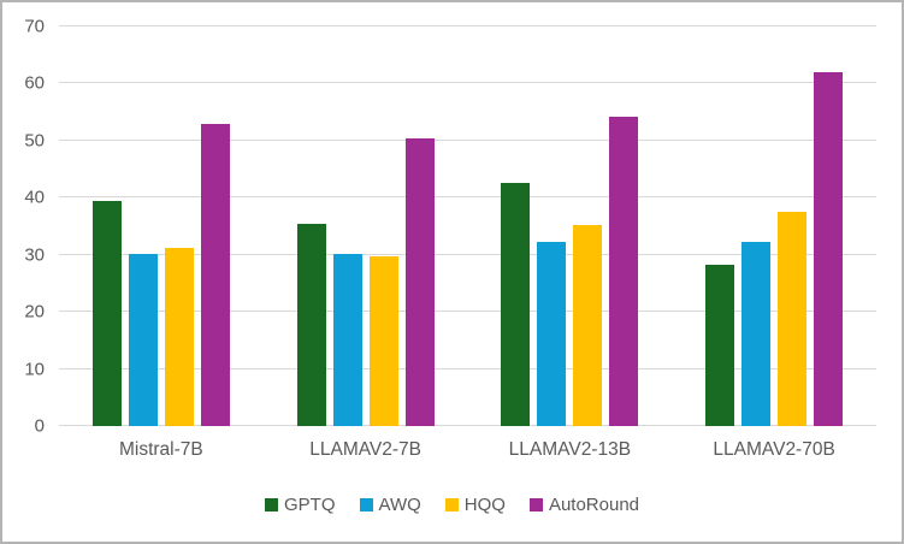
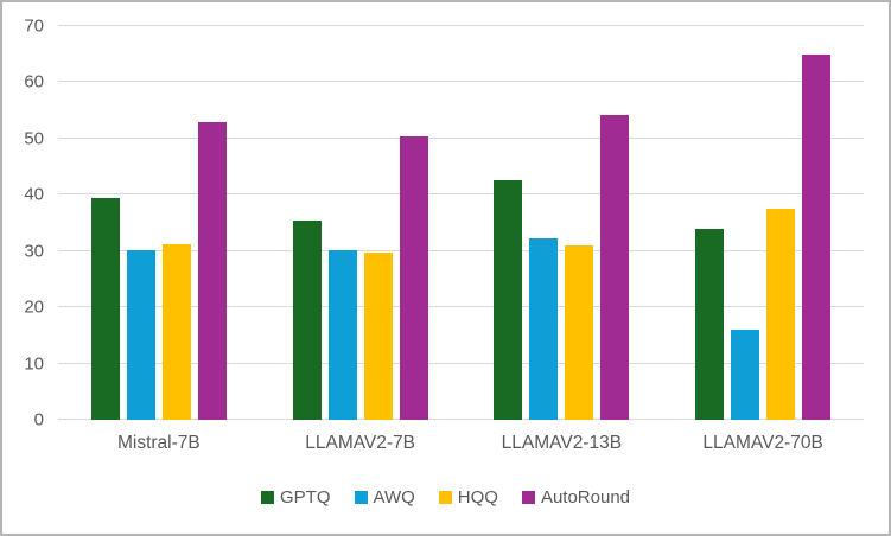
HQQ/LLAMAV2-13B: 35 -> 31
GPTQ/LLAMAV2-70B: 28 -> 34
AWQ/LLAMAV2-70B: 32 -> 16
AutoRound/LLAMAV2-70B: 62 -> 65
